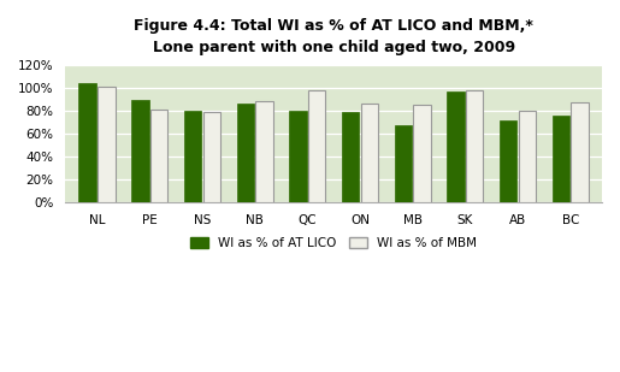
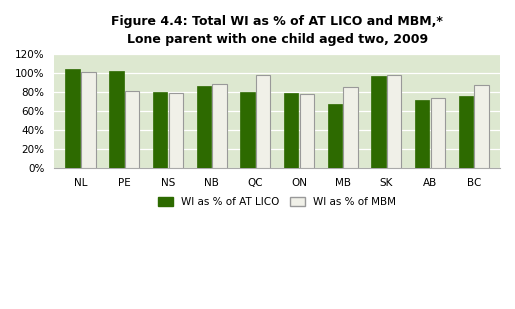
WI as % of AT LICO/PE: 90% -> 102%
WI as % of MBM/ON: 86% -> 78%
WI as % of MBM/AB: 80% -> 74%
